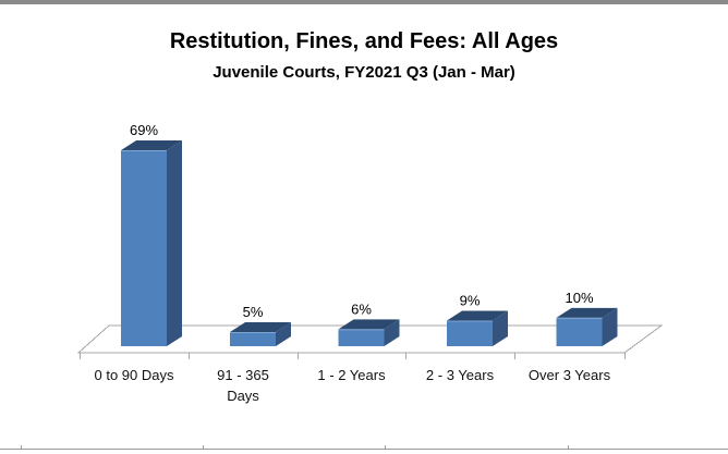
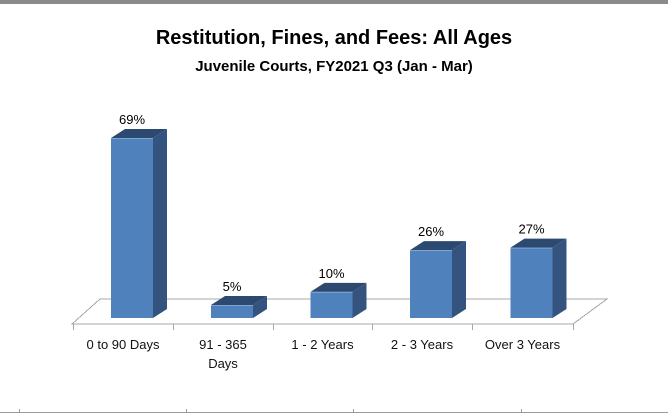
1 - 2 Years: 6% -> 10%
2 - 3 Years: 9% -> 26%
Over 3 Years: 10% -> 27%
